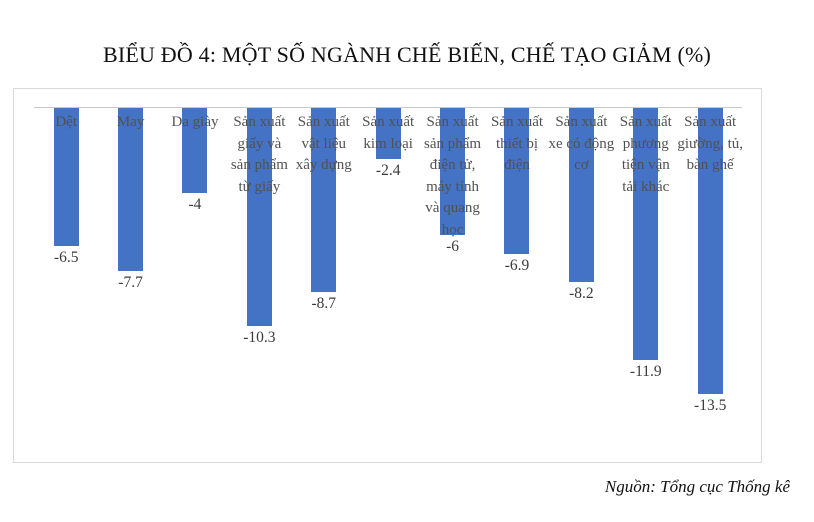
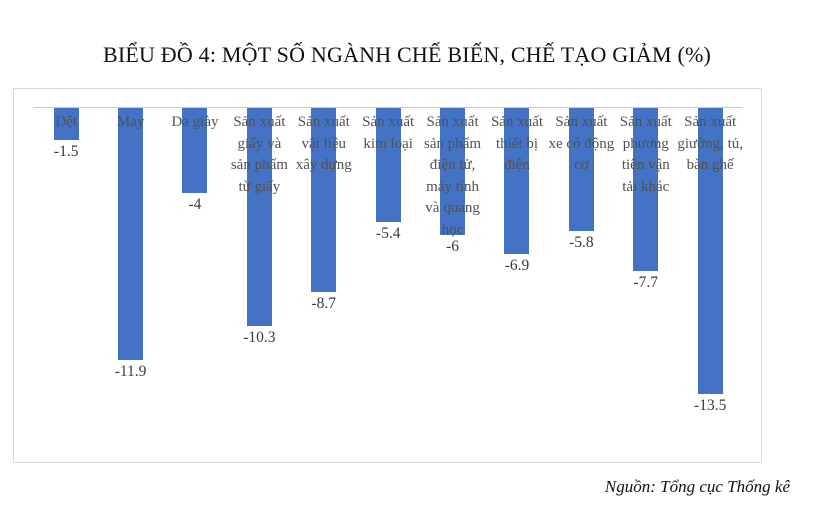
Dệt: -6.5 -> -1.5
May: -7.7 -> -11.9
Sản xuất kim loại: -2.4 -> -5.4
Sản xuất xe có động cơ: -8.2 -> -5.8
Sản xuất phương tiện vận tải khác: -11.9 -> -7.7
